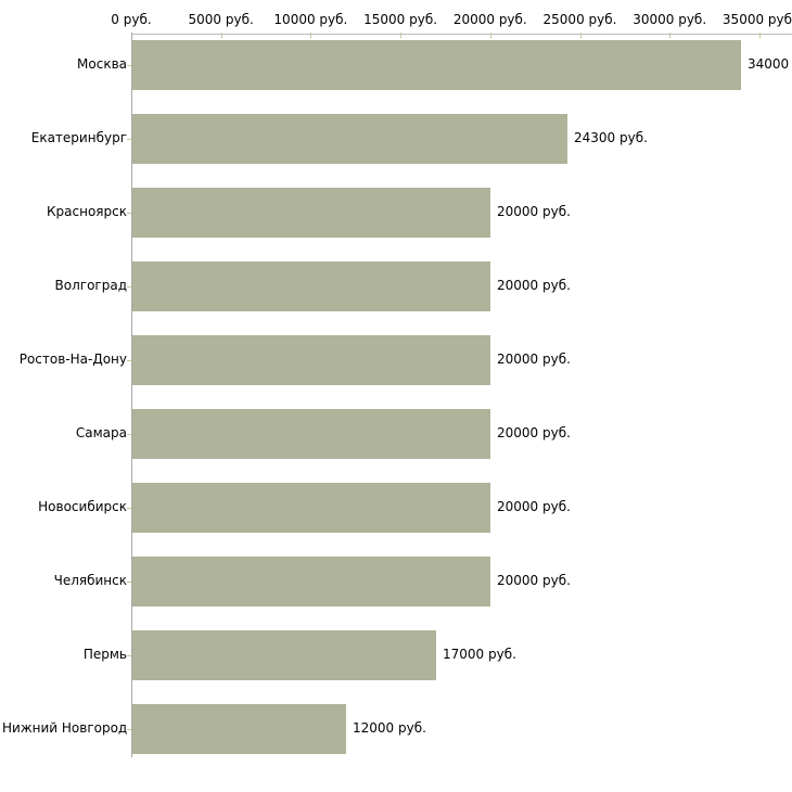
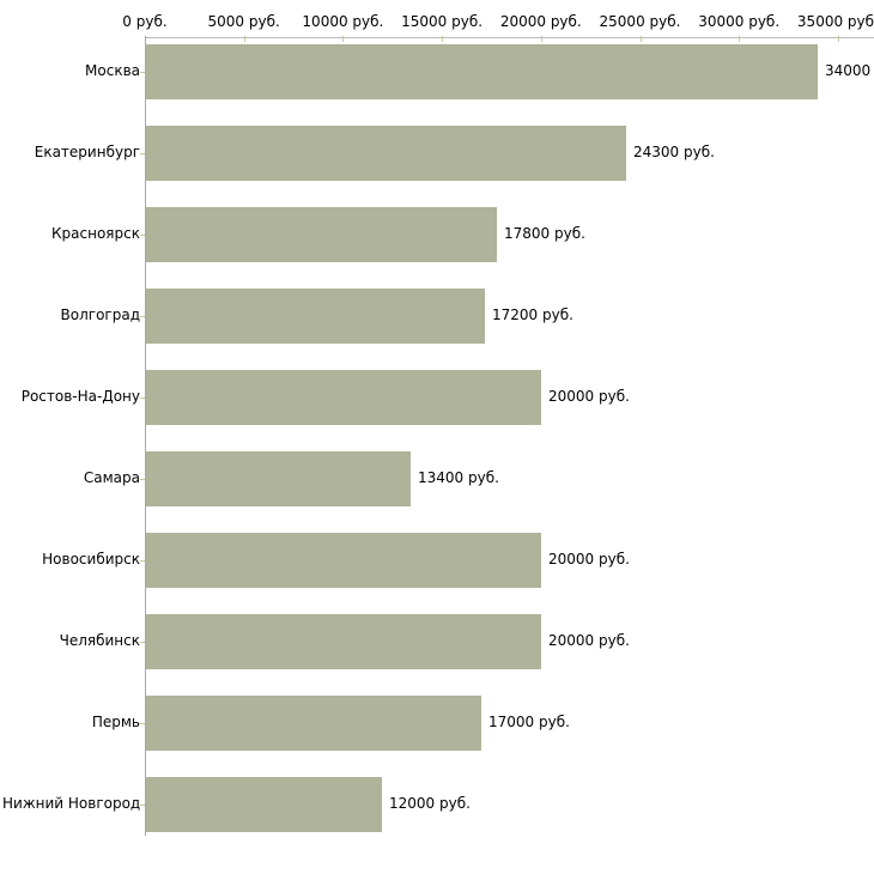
Красноярск: 20000 -> 17800
Волгоград: 20000 -> 17200
Самара: 20000 -> 13400
